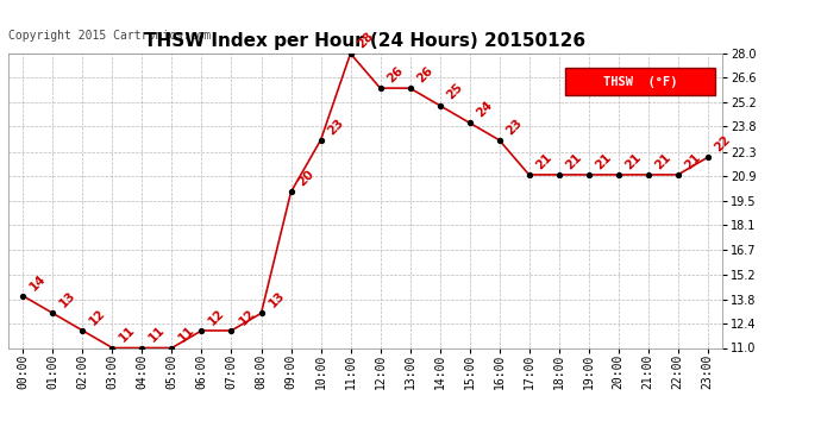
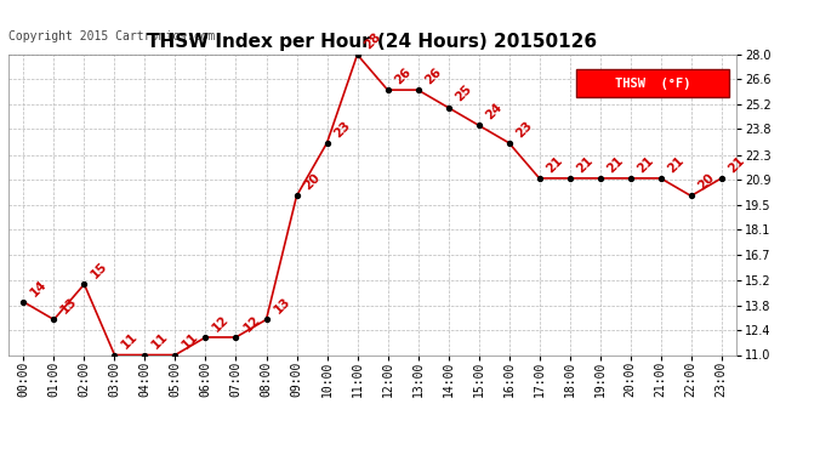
02:00: 12 -> 15
22:00: 21 -> 20
23:00: 22 -> 21
